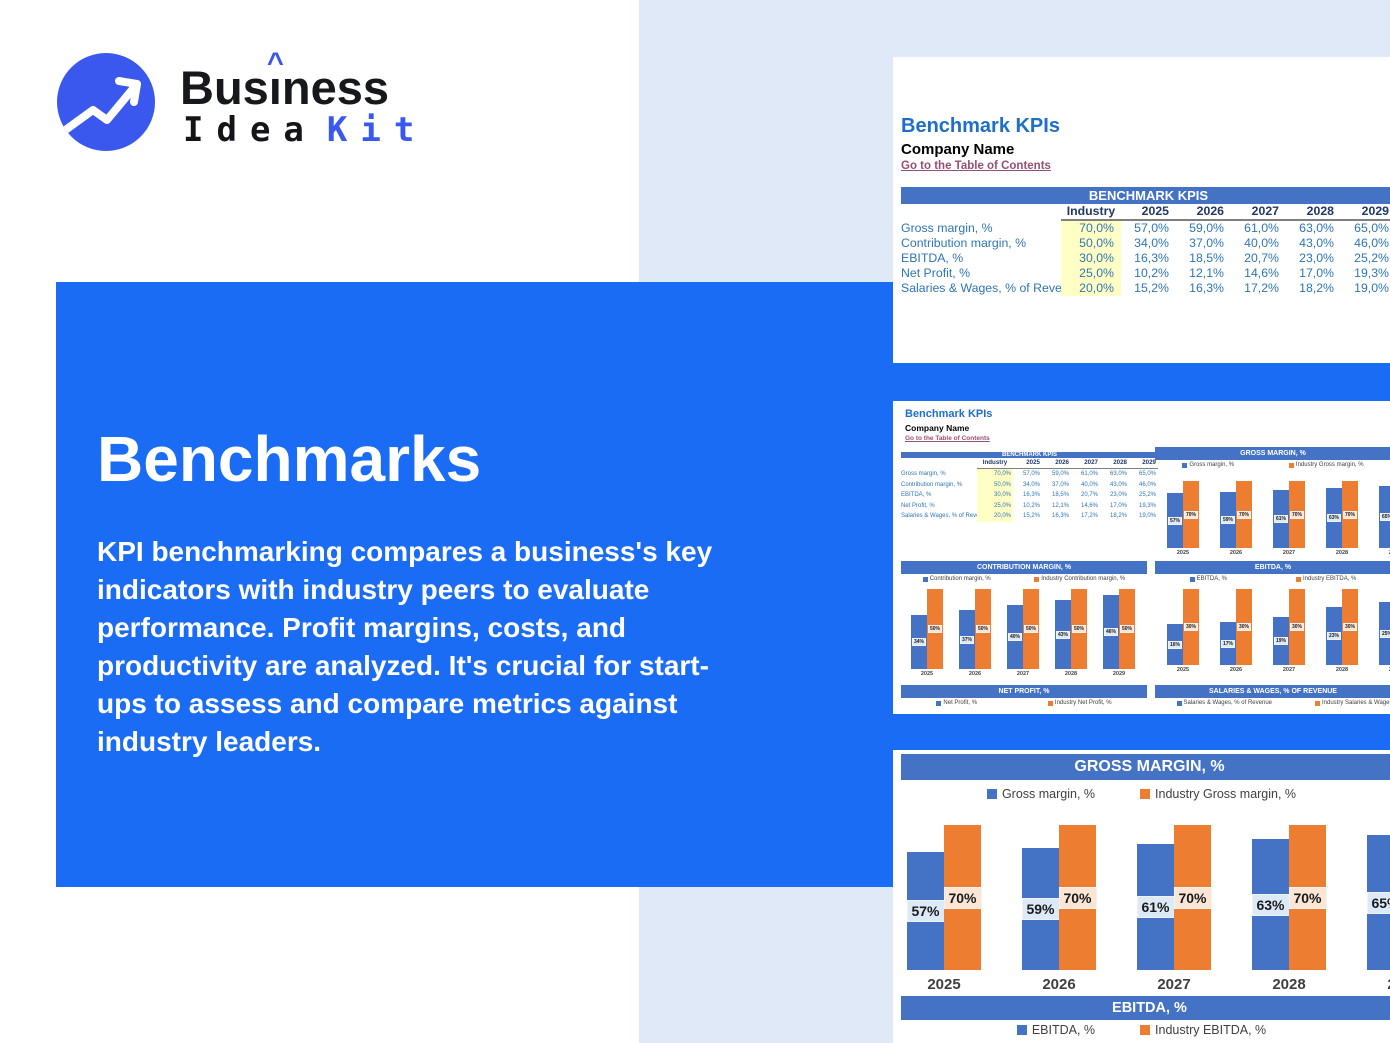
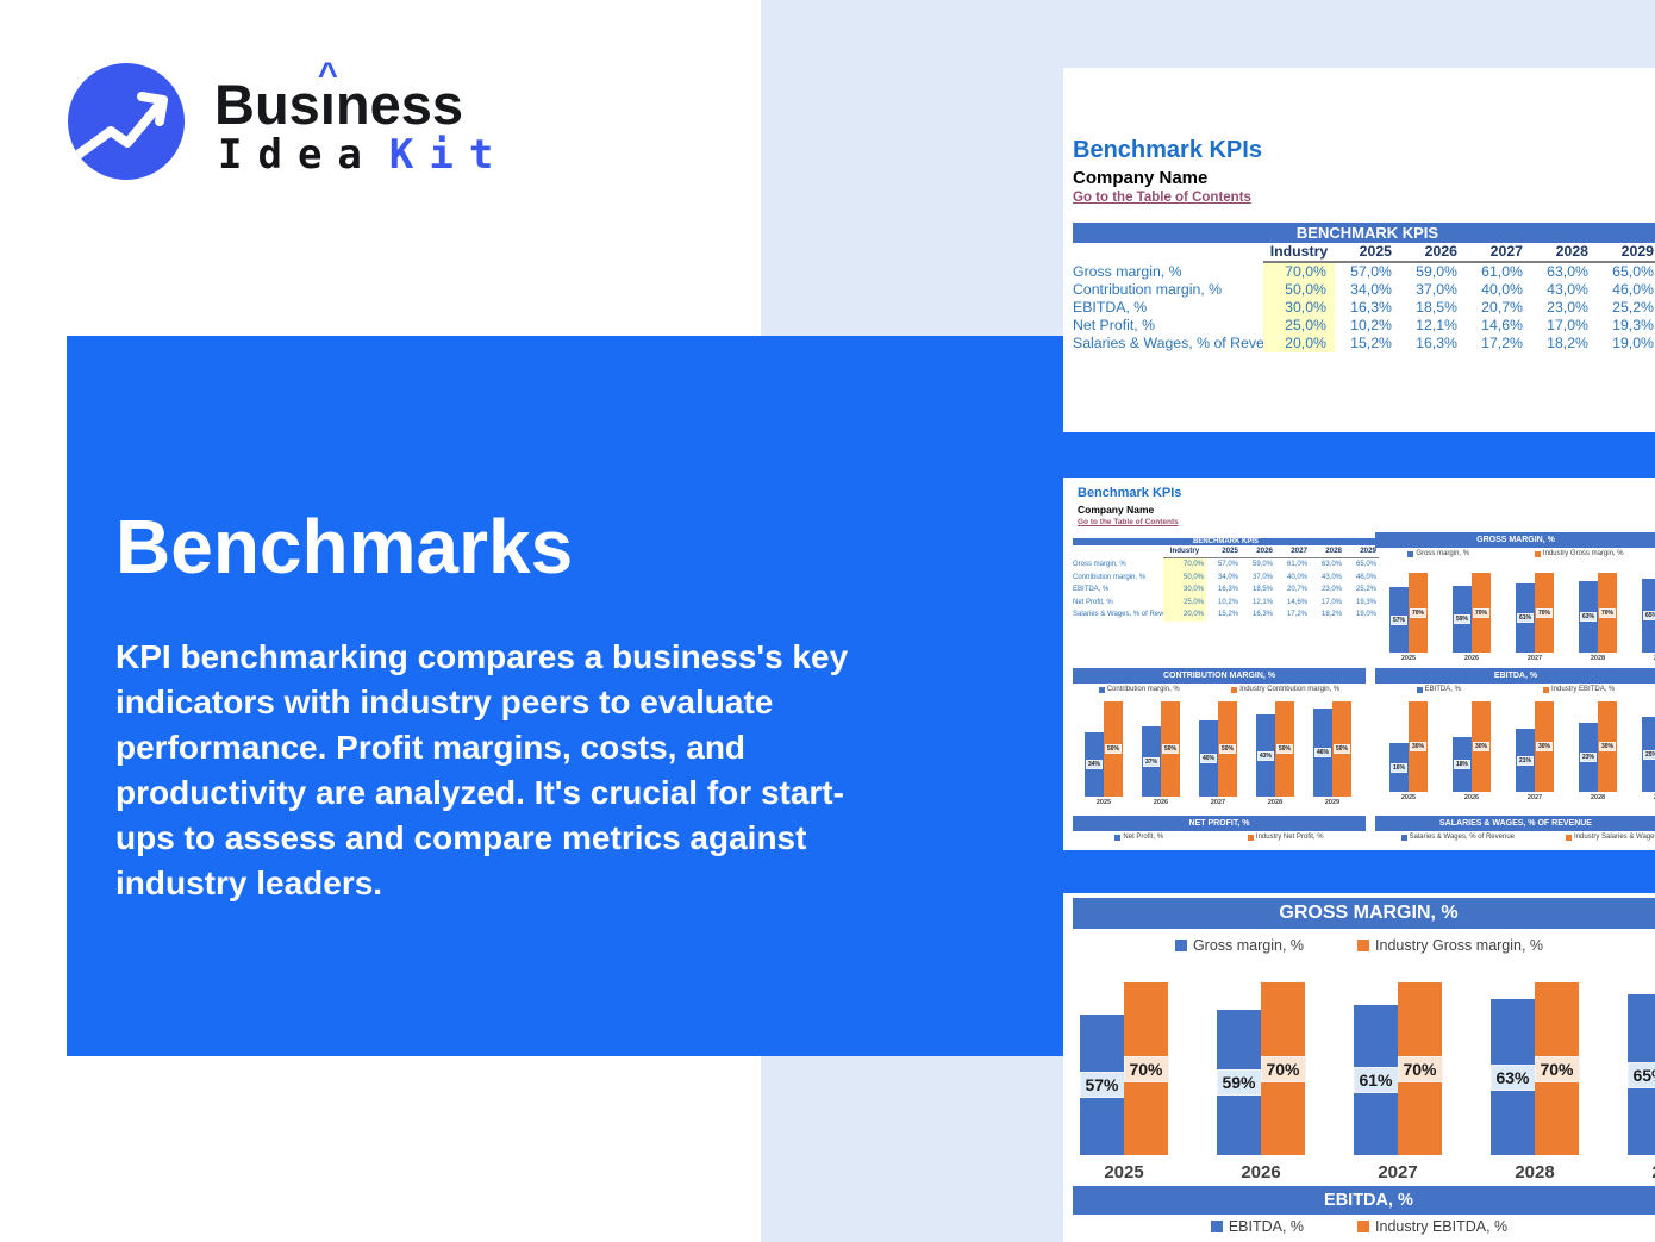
EBITDA, %/EBITDA, %/2026: 17% -> 18%
EBITDA, %/EBITDA, %/2027: 19% -> 21%
